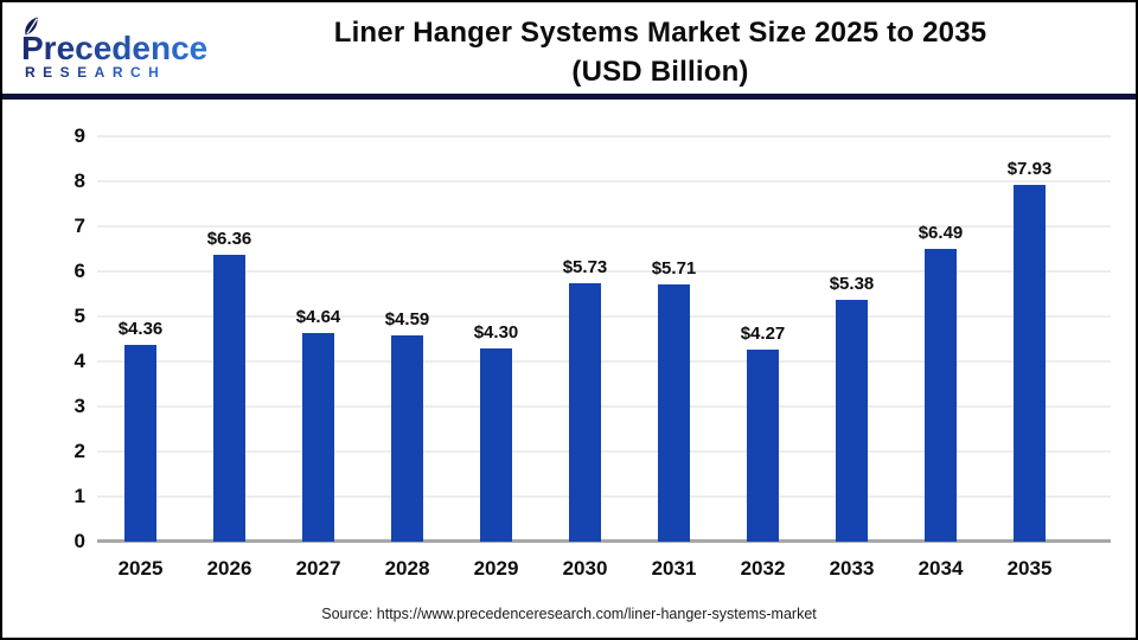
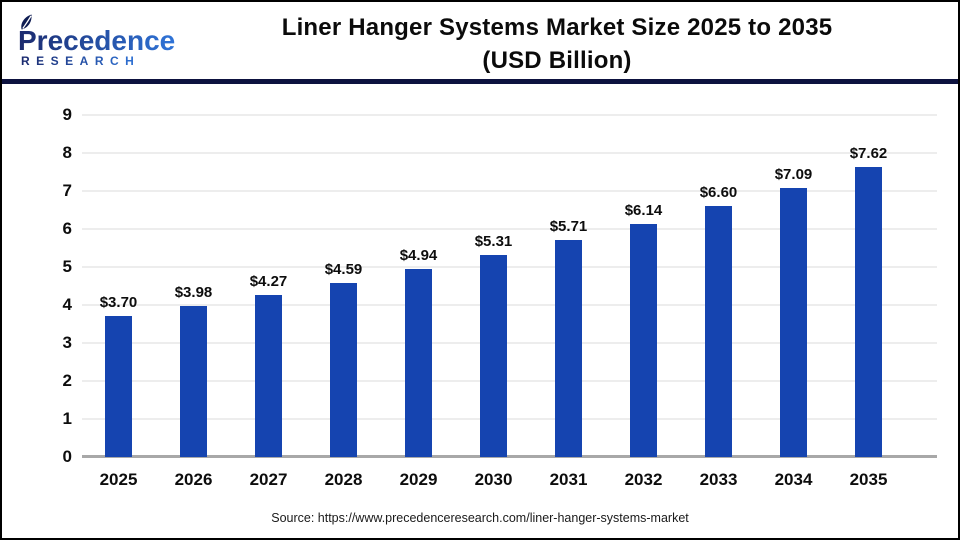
2025: $4.36 -> $3.70
2026: $6.36 -> $3.98
2027: $4.64 -> $4.27
2029: $4.30 -> $4.94
2030: $5.73 -> $5.31
2032: $4.27 -> $6.14
2033: $5.38 -> $6.60
2034: $6.49 -> $7.09
2035: $7.93 -> $7.62
